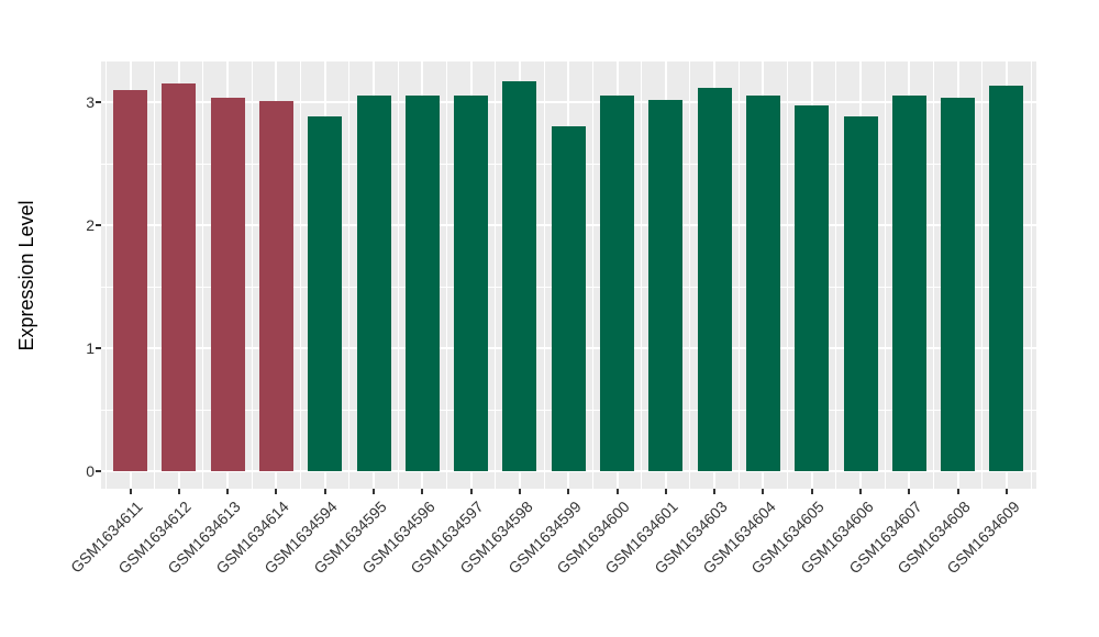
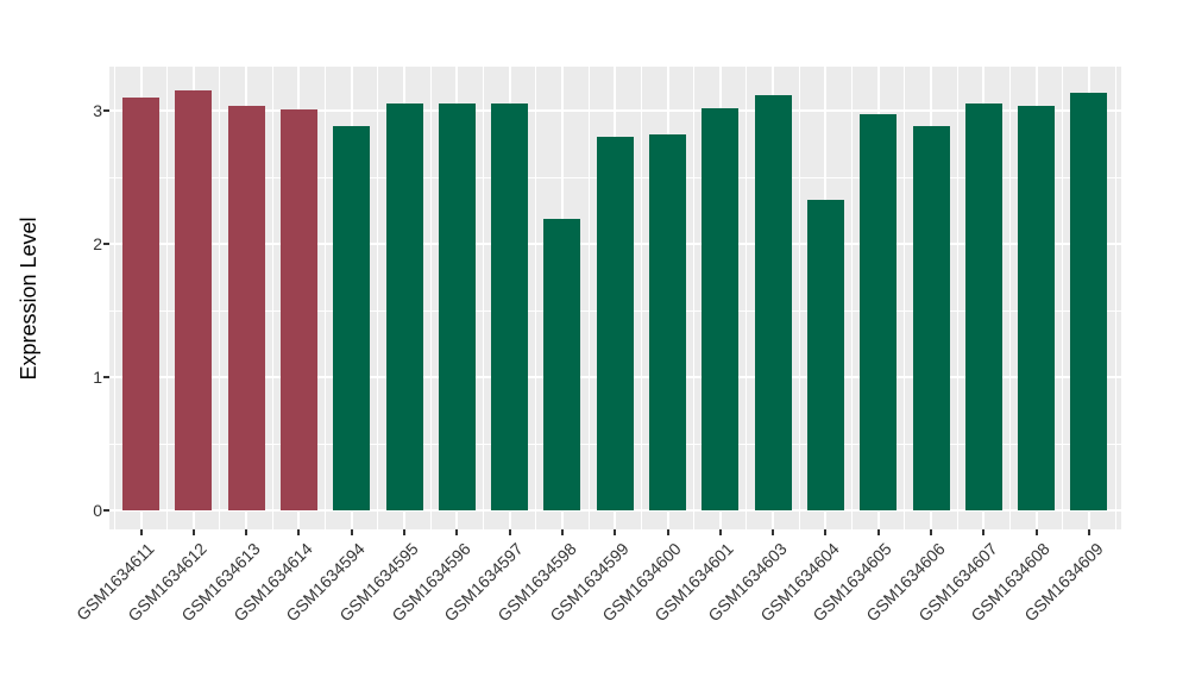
GSM1634598: 3.17 -> 2.19
GSM1634600: 3.05 -> 2.82
GSM1634604: 3.05 -> 2.33
